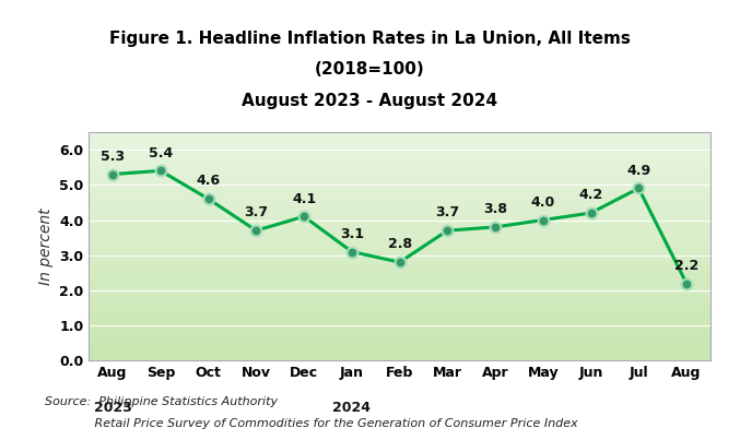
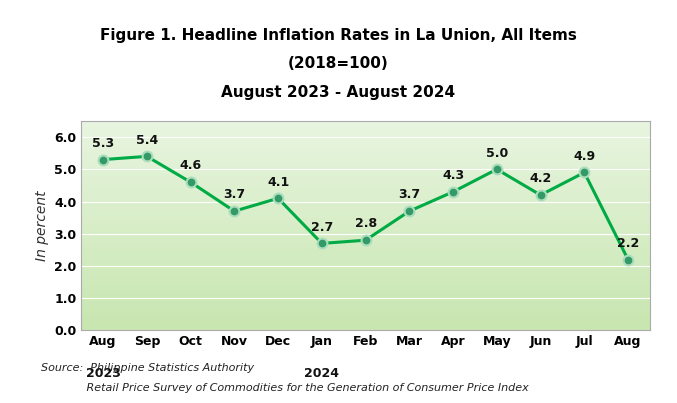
Jan: 3.1 -> 2.7
Apr: 3.8 -> 4.3
May: 4.0 -> 5.0
